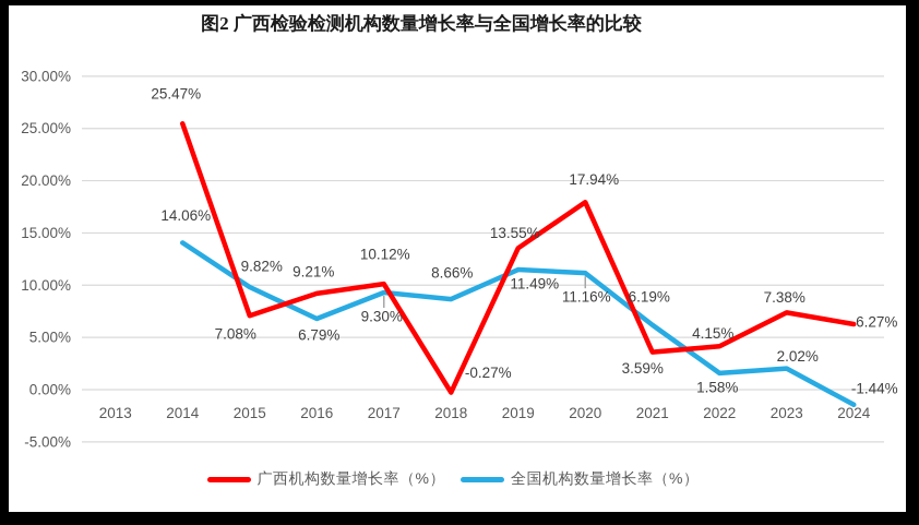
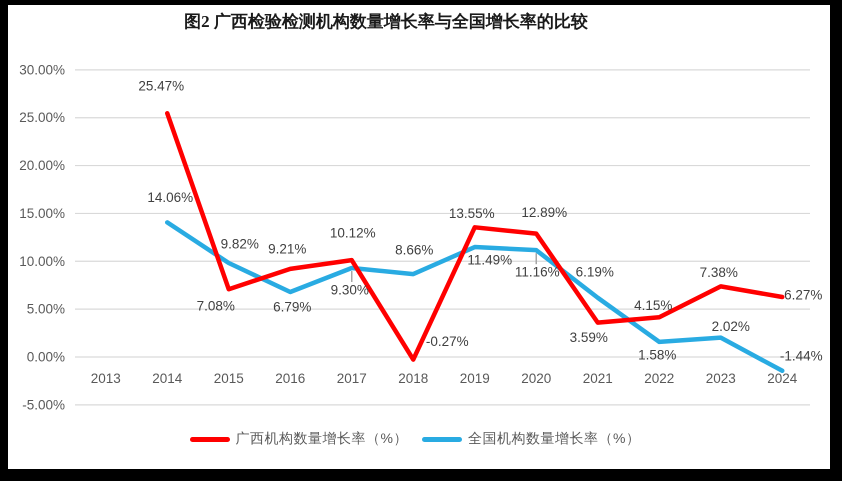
广西机构数量增长率（%）/2020: 17.94% -> 12.89%
